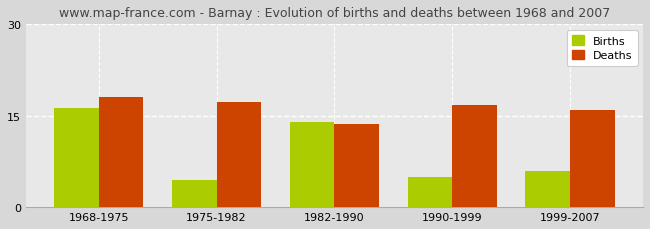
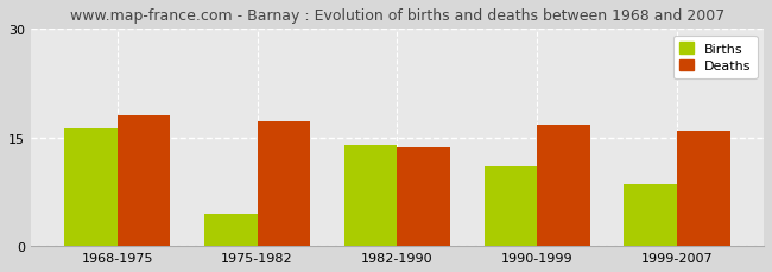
Births/1990-1999: 5.0 -> 11.0
Births/1999-2007: 6.0 -> 8.6
